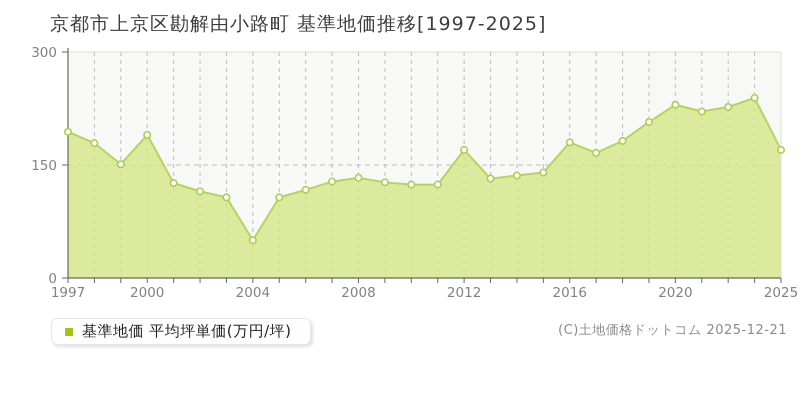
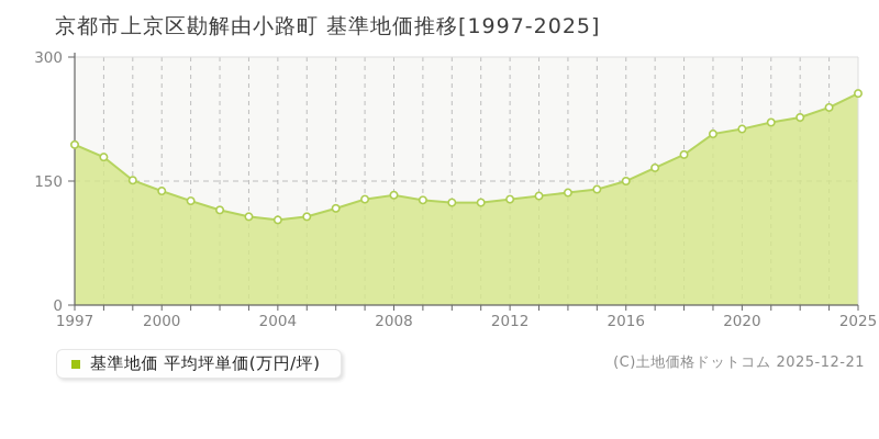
2000: 190 -> 140
2004: 50 -> 100
2012: 170 -> 130
2016: 180 -> 150
2020: 230 -> 210
2025: 170 -> 260
